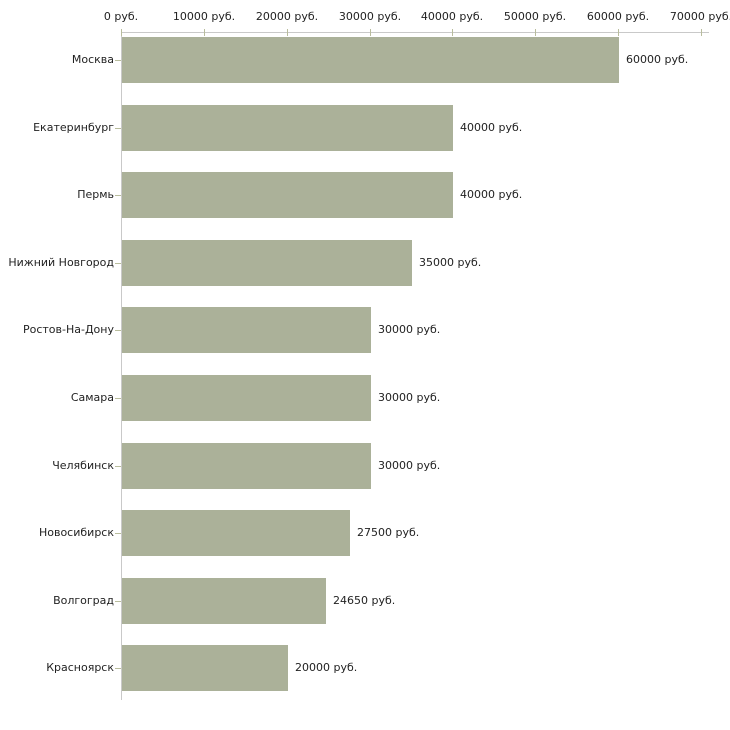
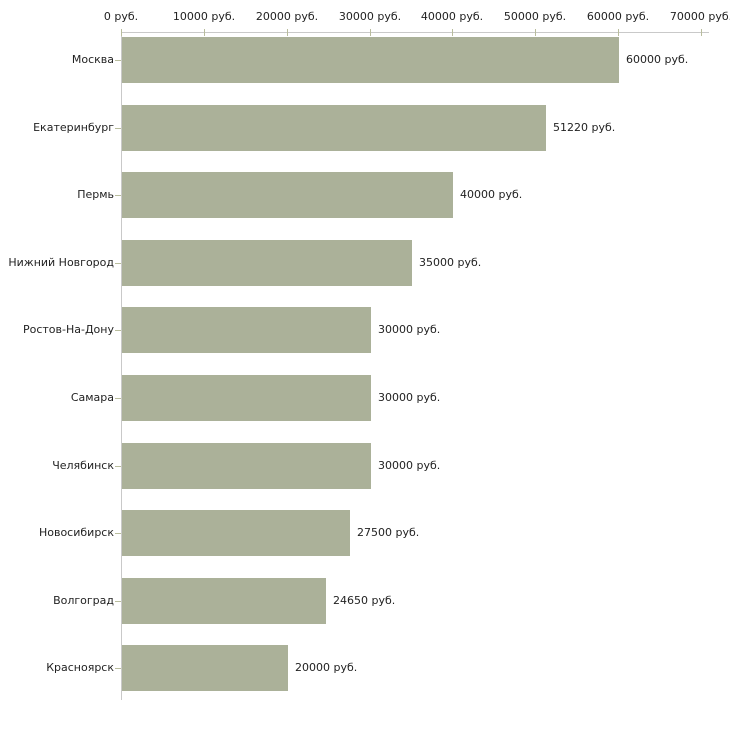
Екатеринбург: 40000 -> 51220
